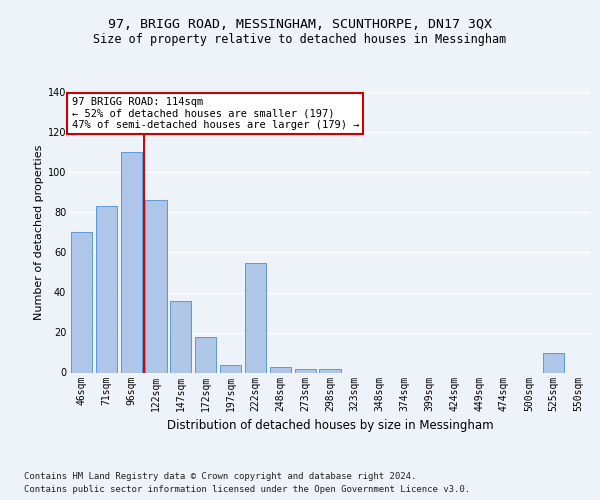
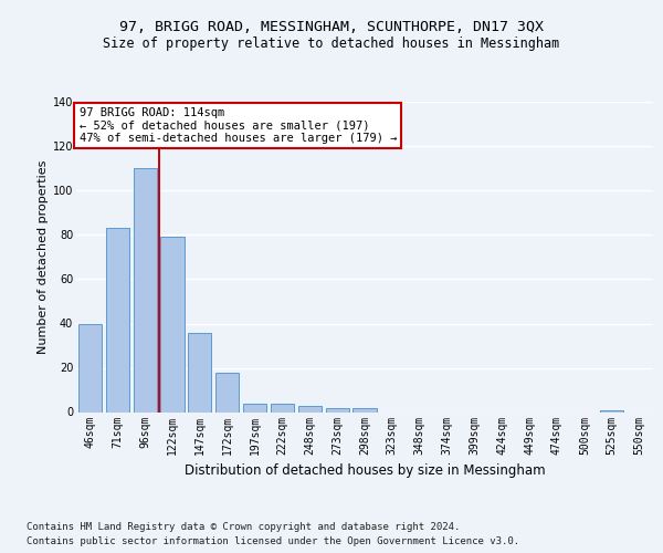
46sqm: 70 -> 40
122sqm: 86 -> 79
222sqm: 55 -> 4
525sqm: 10 -> 1
